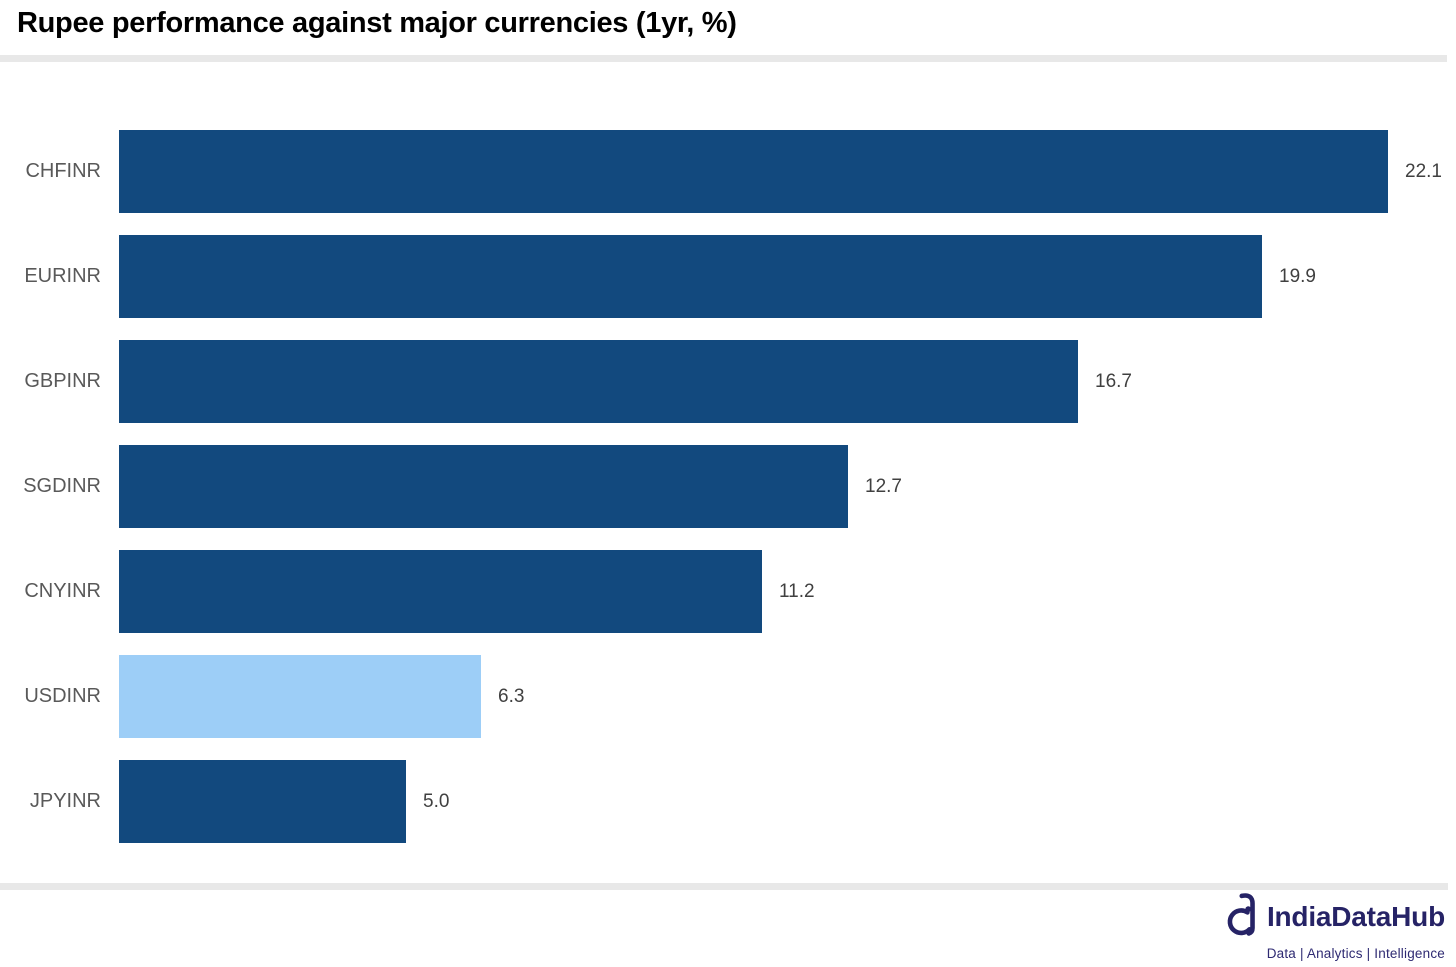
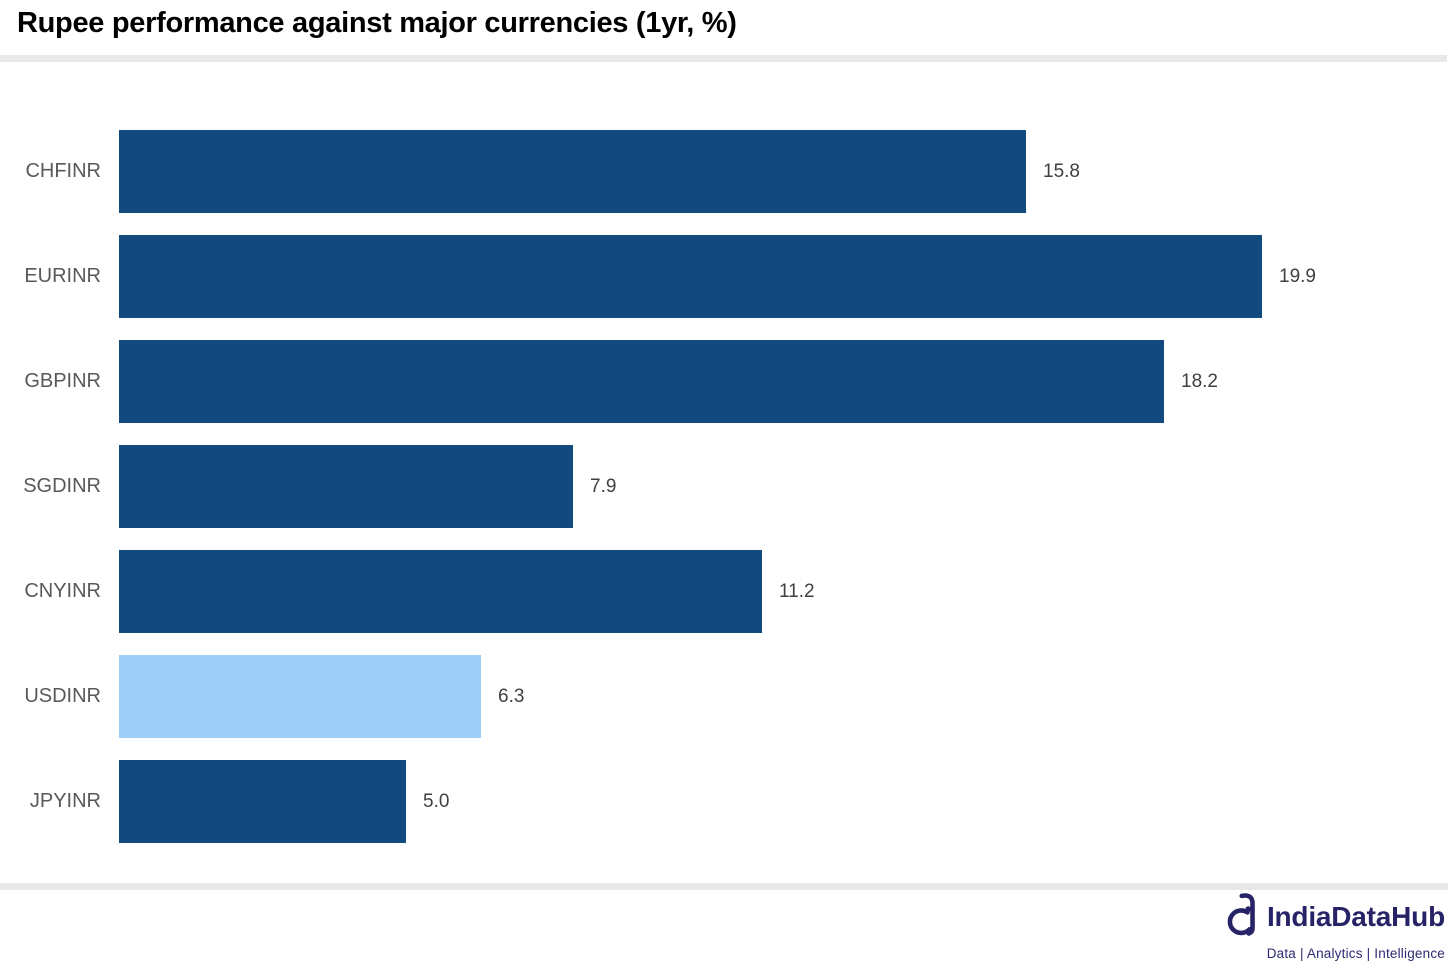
CHFINR: 22.1 -> 15.8
GBPINR: 16.7 -> 18.2
SGDINR: 12.7 -> 7.9
